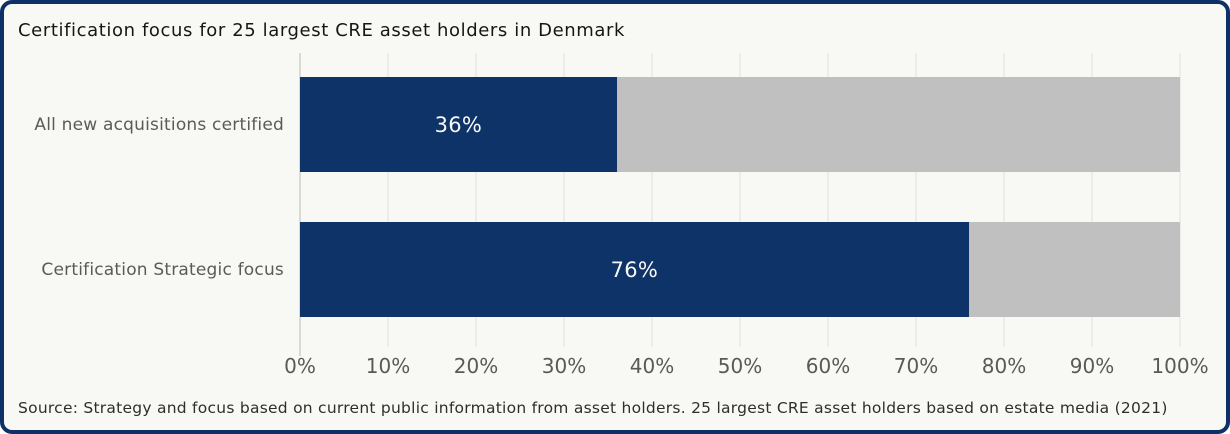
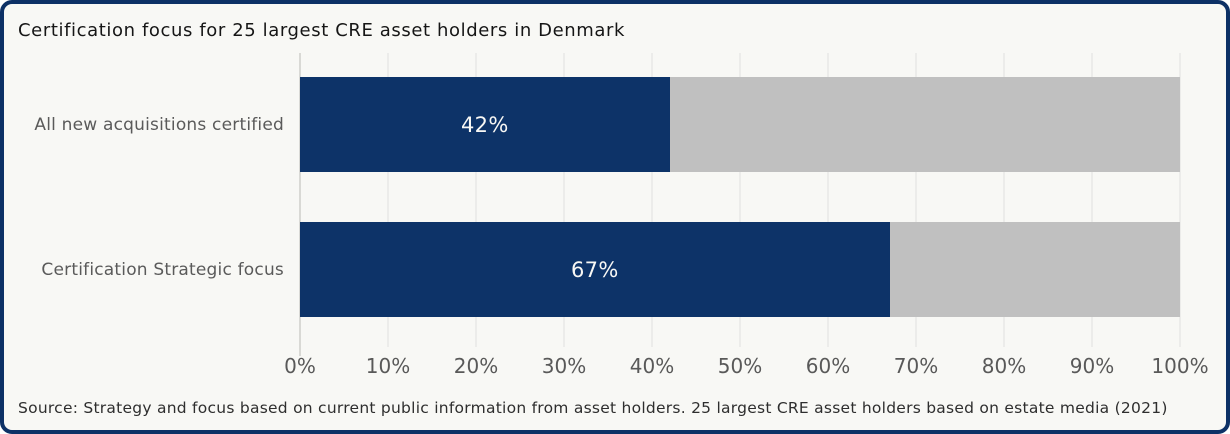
All new acquisitions certified: 36% -> 42%
Certification Strategic focus: 76% -> 67%
